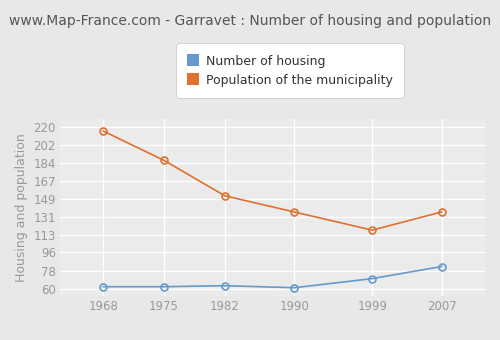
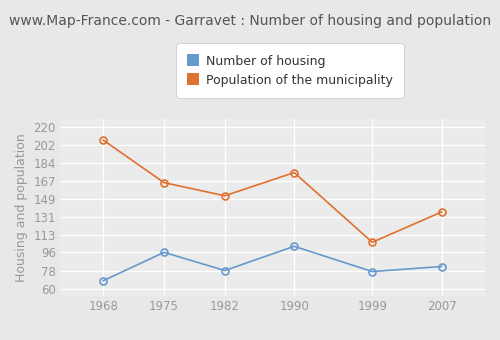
Number of housing/1968: 62 -> 68
Population of the municipality/1968: 216 -> 207
Number of housing/1975: 62 -> 96
Population of the municipality/1975: 187 -> 165
Number of housing/1982: 63 -> 78
Number of housing/1990: 61 -> 102
Population of the municipality/1990: 136 -> 175
Number of housing/1999: 70 -> 77
Population of the municipality/1999: 118 -> 106
